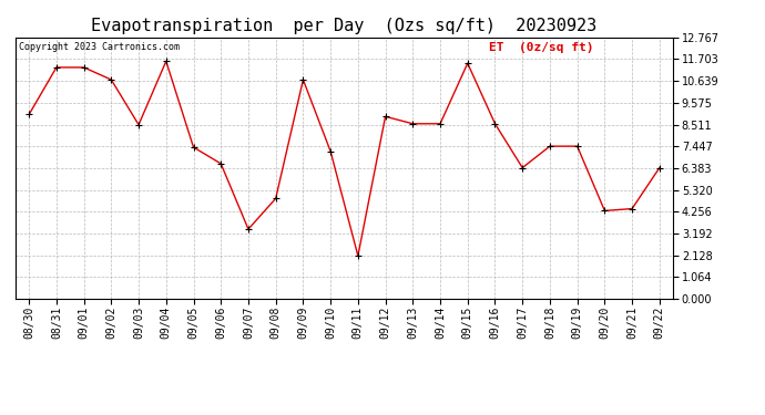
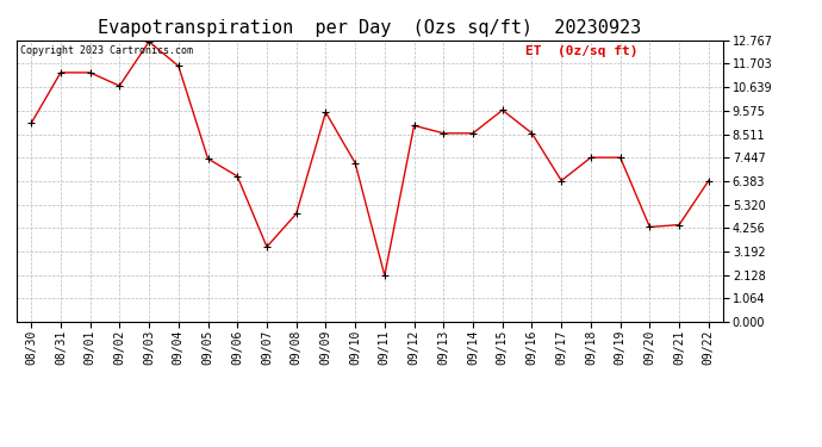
09/03: 8.5 -> 12.7
09/09: 10.7 -> 9.5
09/15: 11.5 -> 9.6
